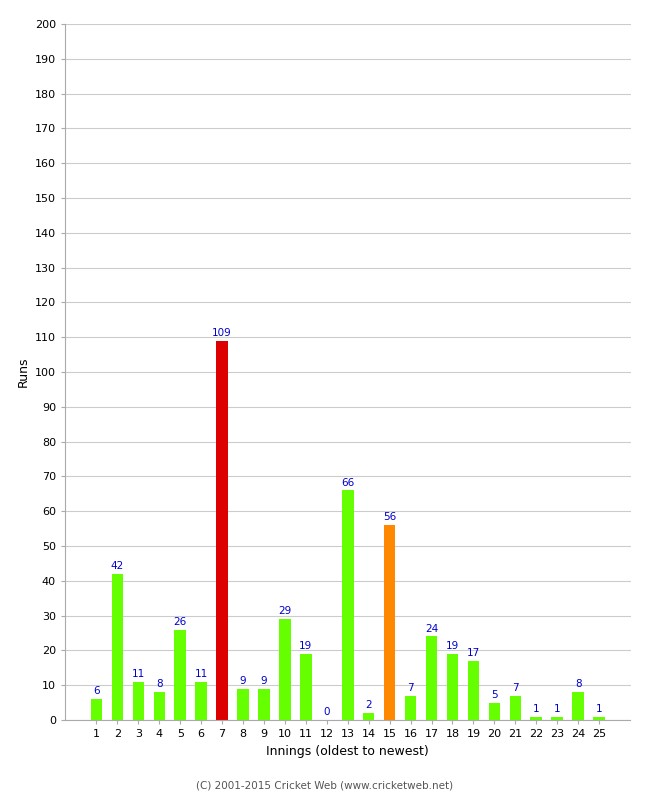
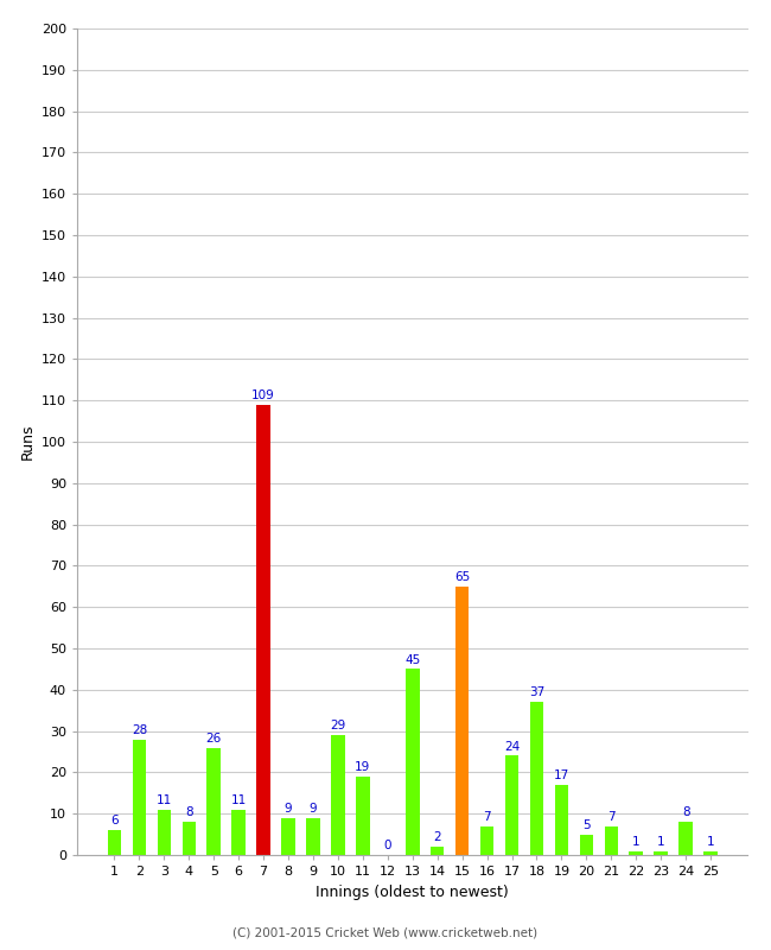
2: 42 -> 28
13: 66 -> 45
15: 56 -> 65
18: 19 -> 37
